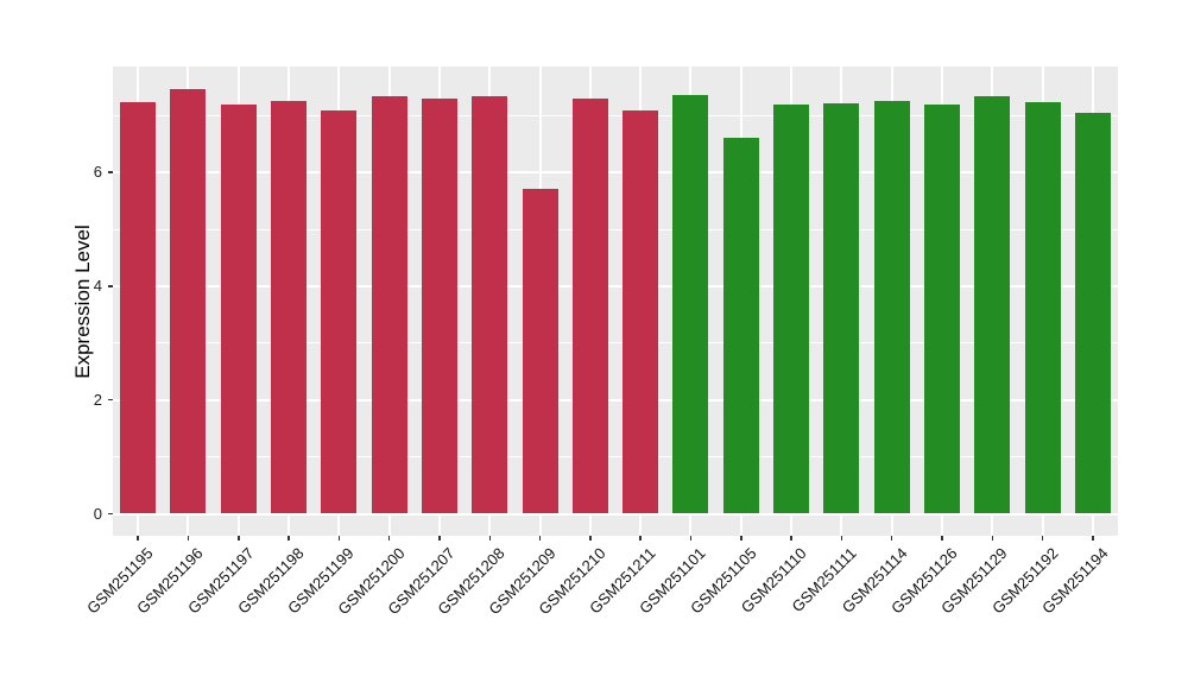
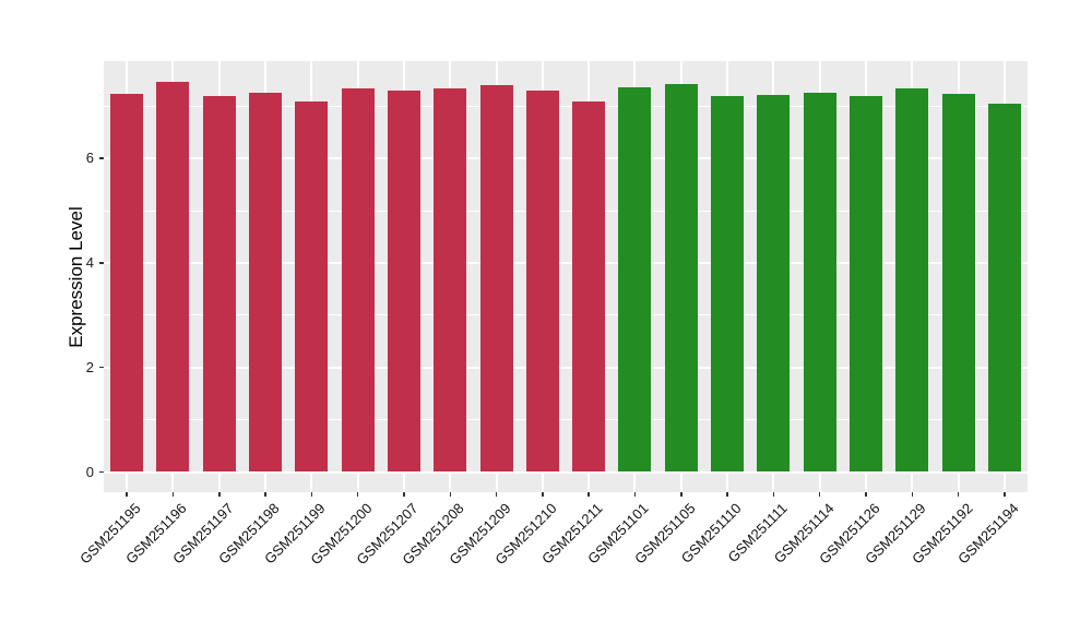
GSM251209: 5.7 -> 7.4
GSM251105: 6.6 -> 7.4
